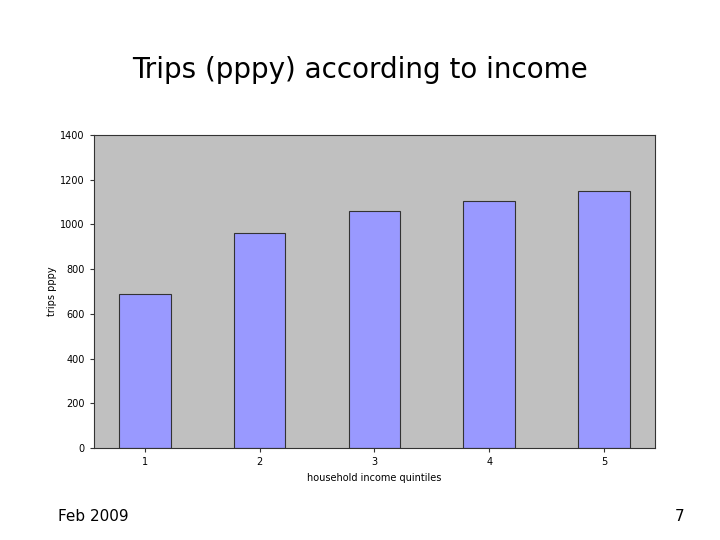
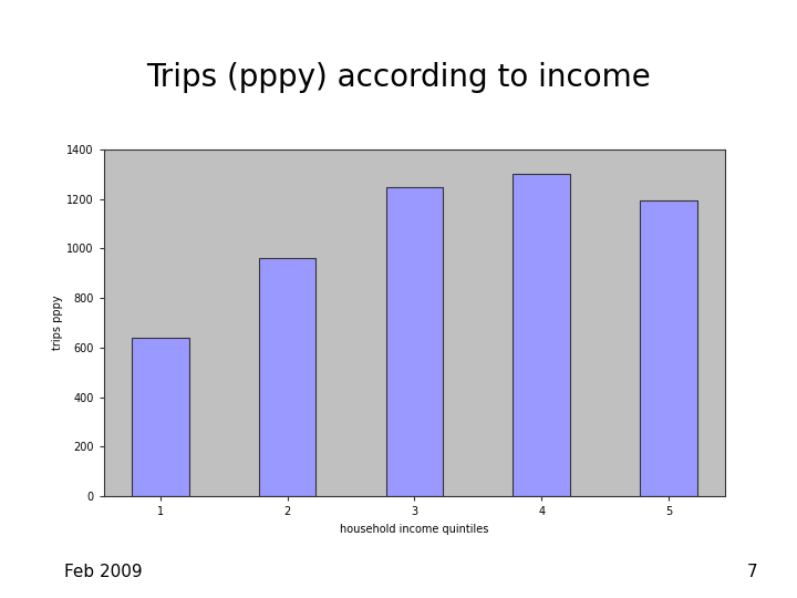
1: 690 -> 640
3: 1060 -> 1250
4: 1105 -> 1300
5: 1150 -> 1195
